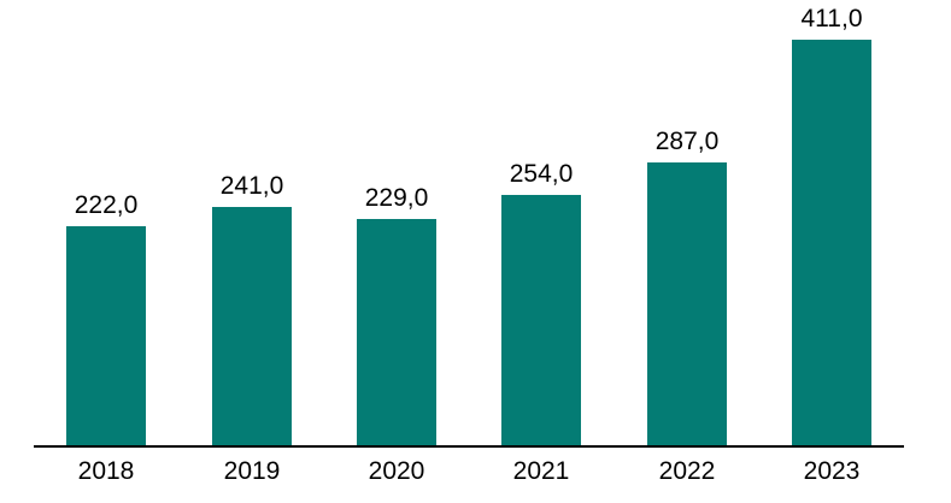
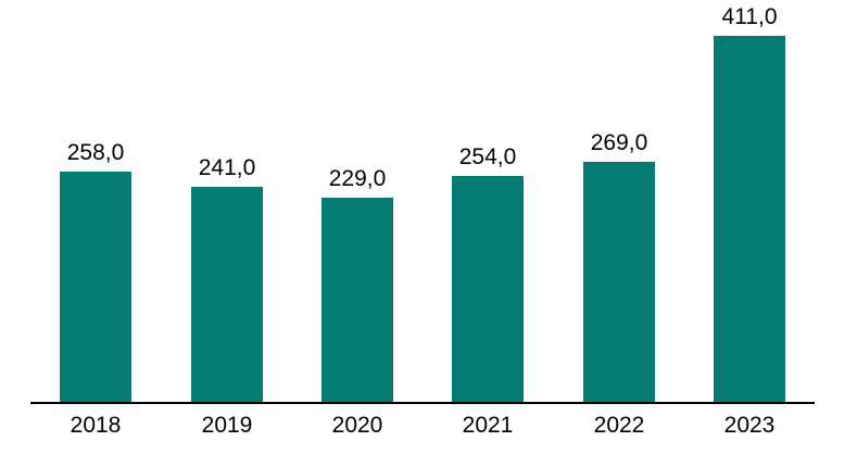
2018: 222,0 -> 258,0
2022: 287,0 -> 269,0
